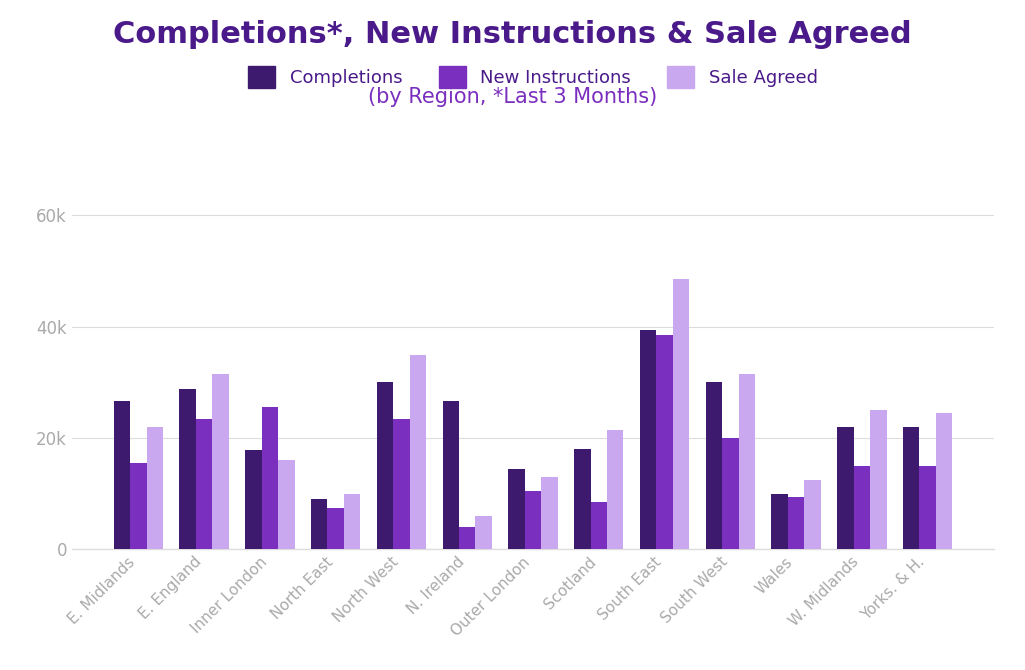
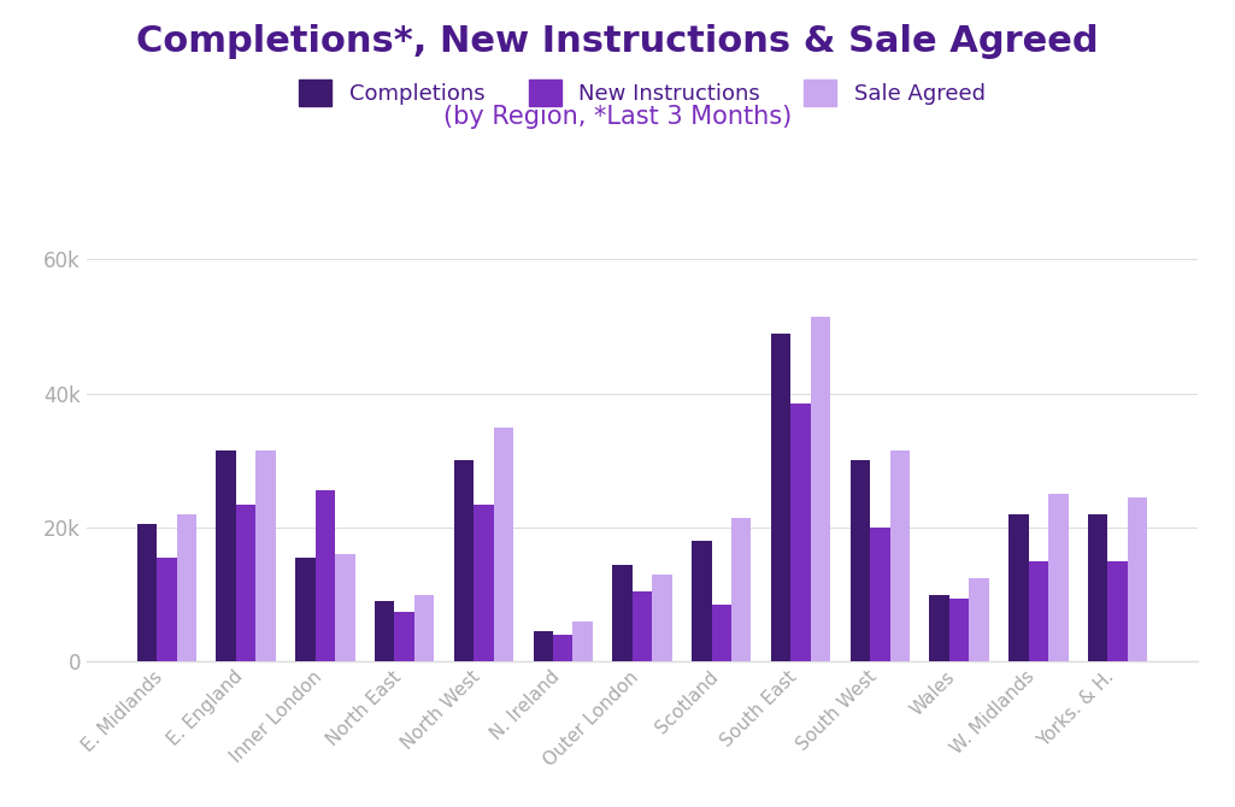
Completions/E. Midlands: 26.6k -> 20.5k
Completions/E. England: 28.8k -> 31.5k
Completions/Inner London: 17.8k -> 15.5k
Completions/N. Ireland: 26.6k -> 4.5k
Completions/South East: 39.4k -> 49.0k
Sale Agreed/South East: 48.6k -> 51.5k
